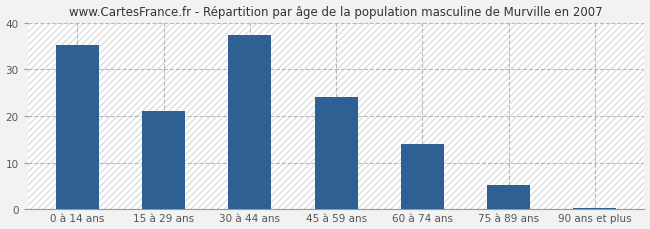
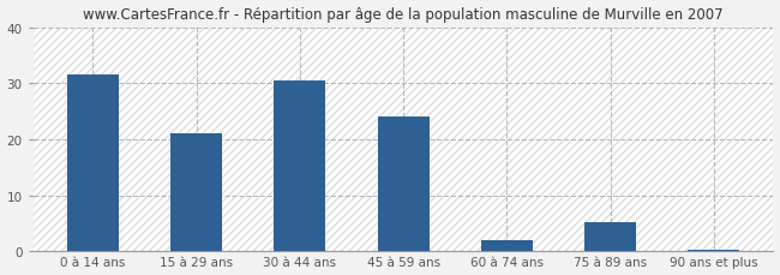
0 à 14 ans: 35.2 -> 31.5
30 à 44 ans: 37.4 -> 30.5
60 à 74 ans: 14.1 -> 2.0
